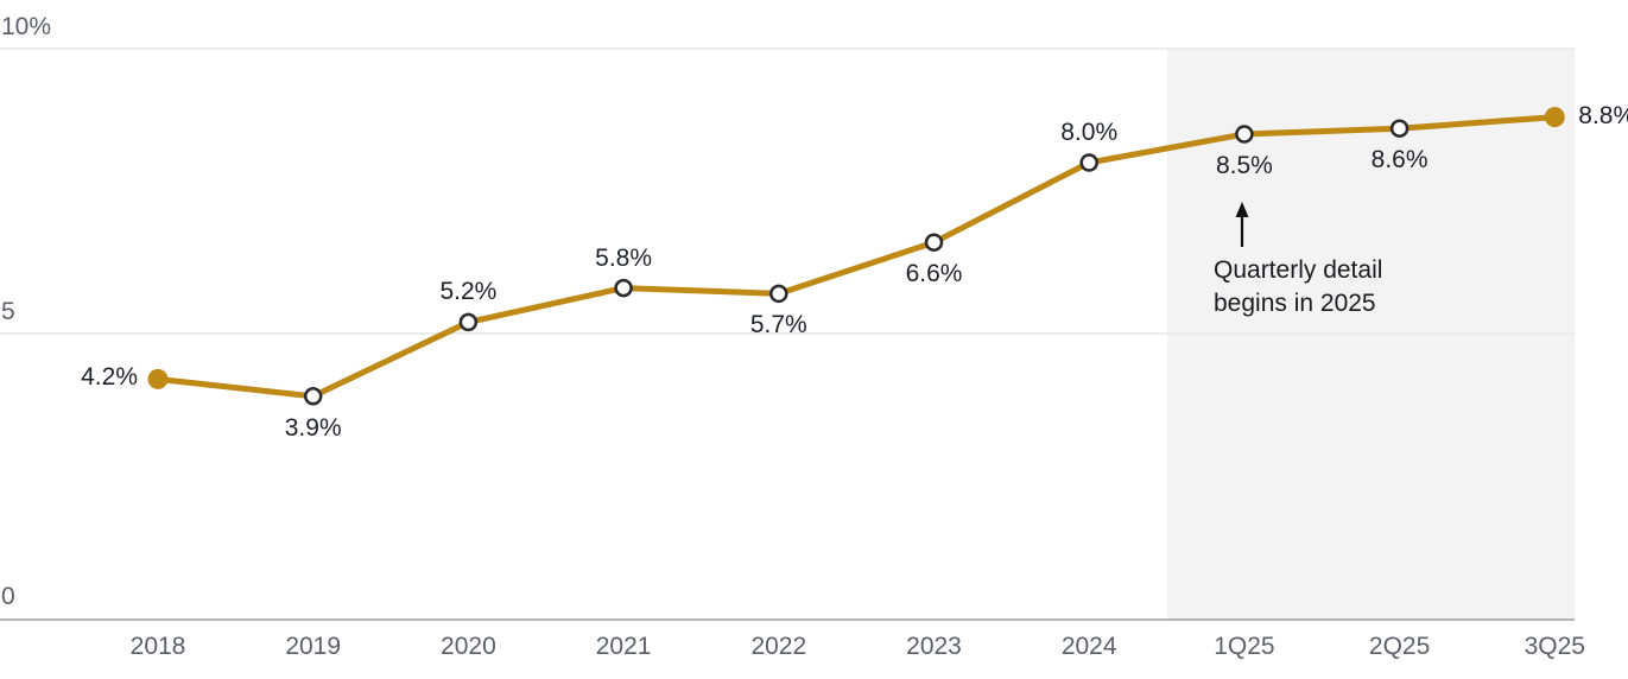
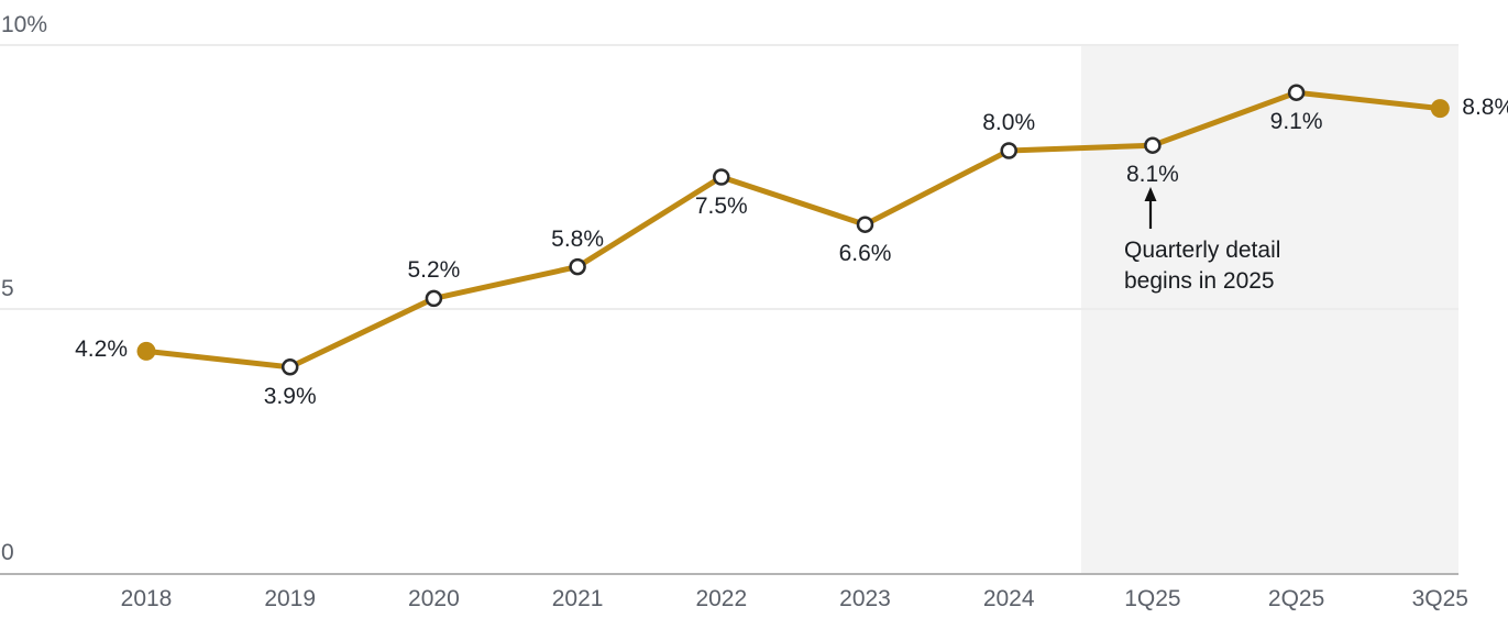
2022: 5.7% -> 7.5%
1Q25: 8.5% -> 8.1%
2Q25: 8.6% -> 9.1%
